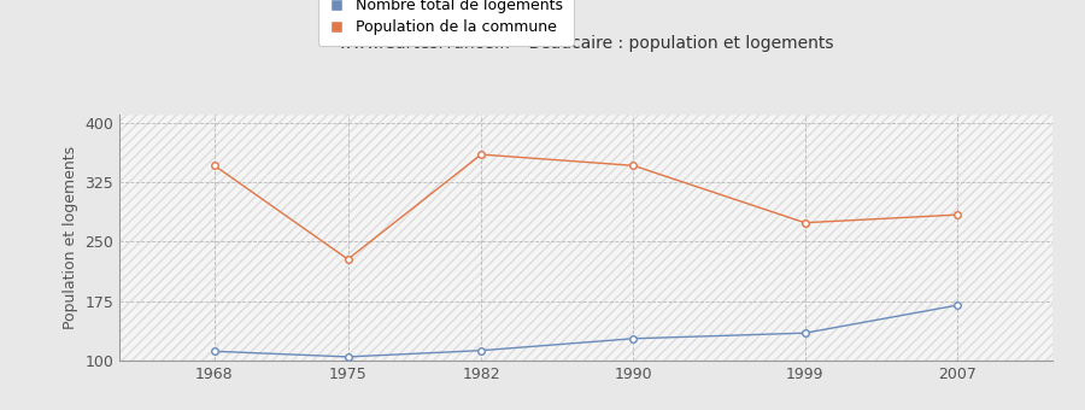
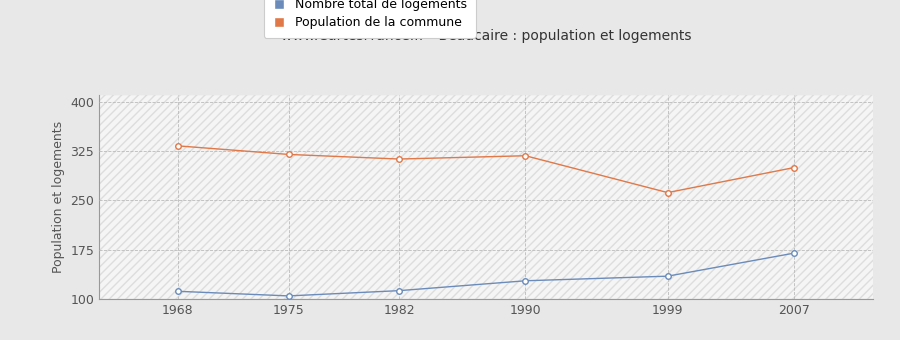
Population de la commune/1968: 346 -> 333
Population de la commune/1975: 228 -> 320
Population de la commune/1982: 360 -> 313
Population de la commune/1990: 346 -> 318
Population de la commune/1999: 274 -> 262
Population de la commune/2007: 284 -> 300
